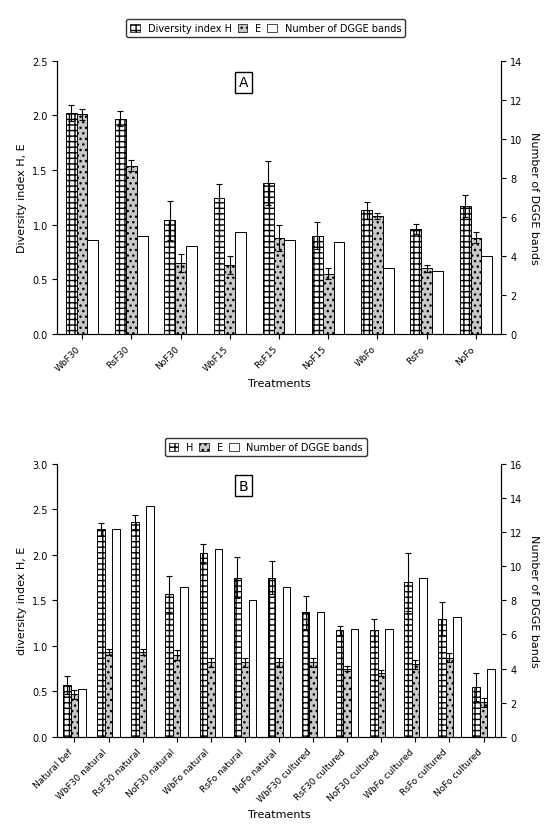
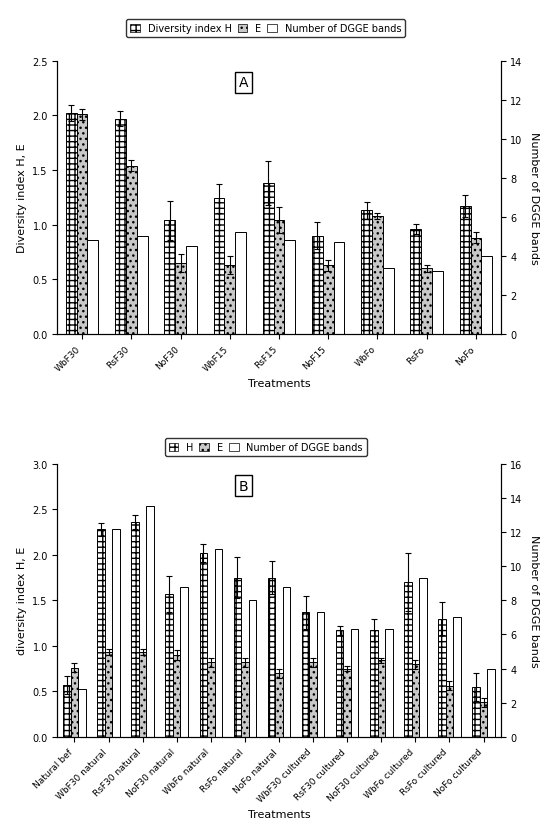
E/RsF15: 0.88 -> 1.04
E/NoF15: 0.55 -> 0.63
E/Natural bef: 0.47 -> 0.76
E/NoFo natural: 0.82 -> 0.70
E/NoF30 cultured: 0.70 -> 0.84
E/RsFo cultured: 0.87 -> 0.56
